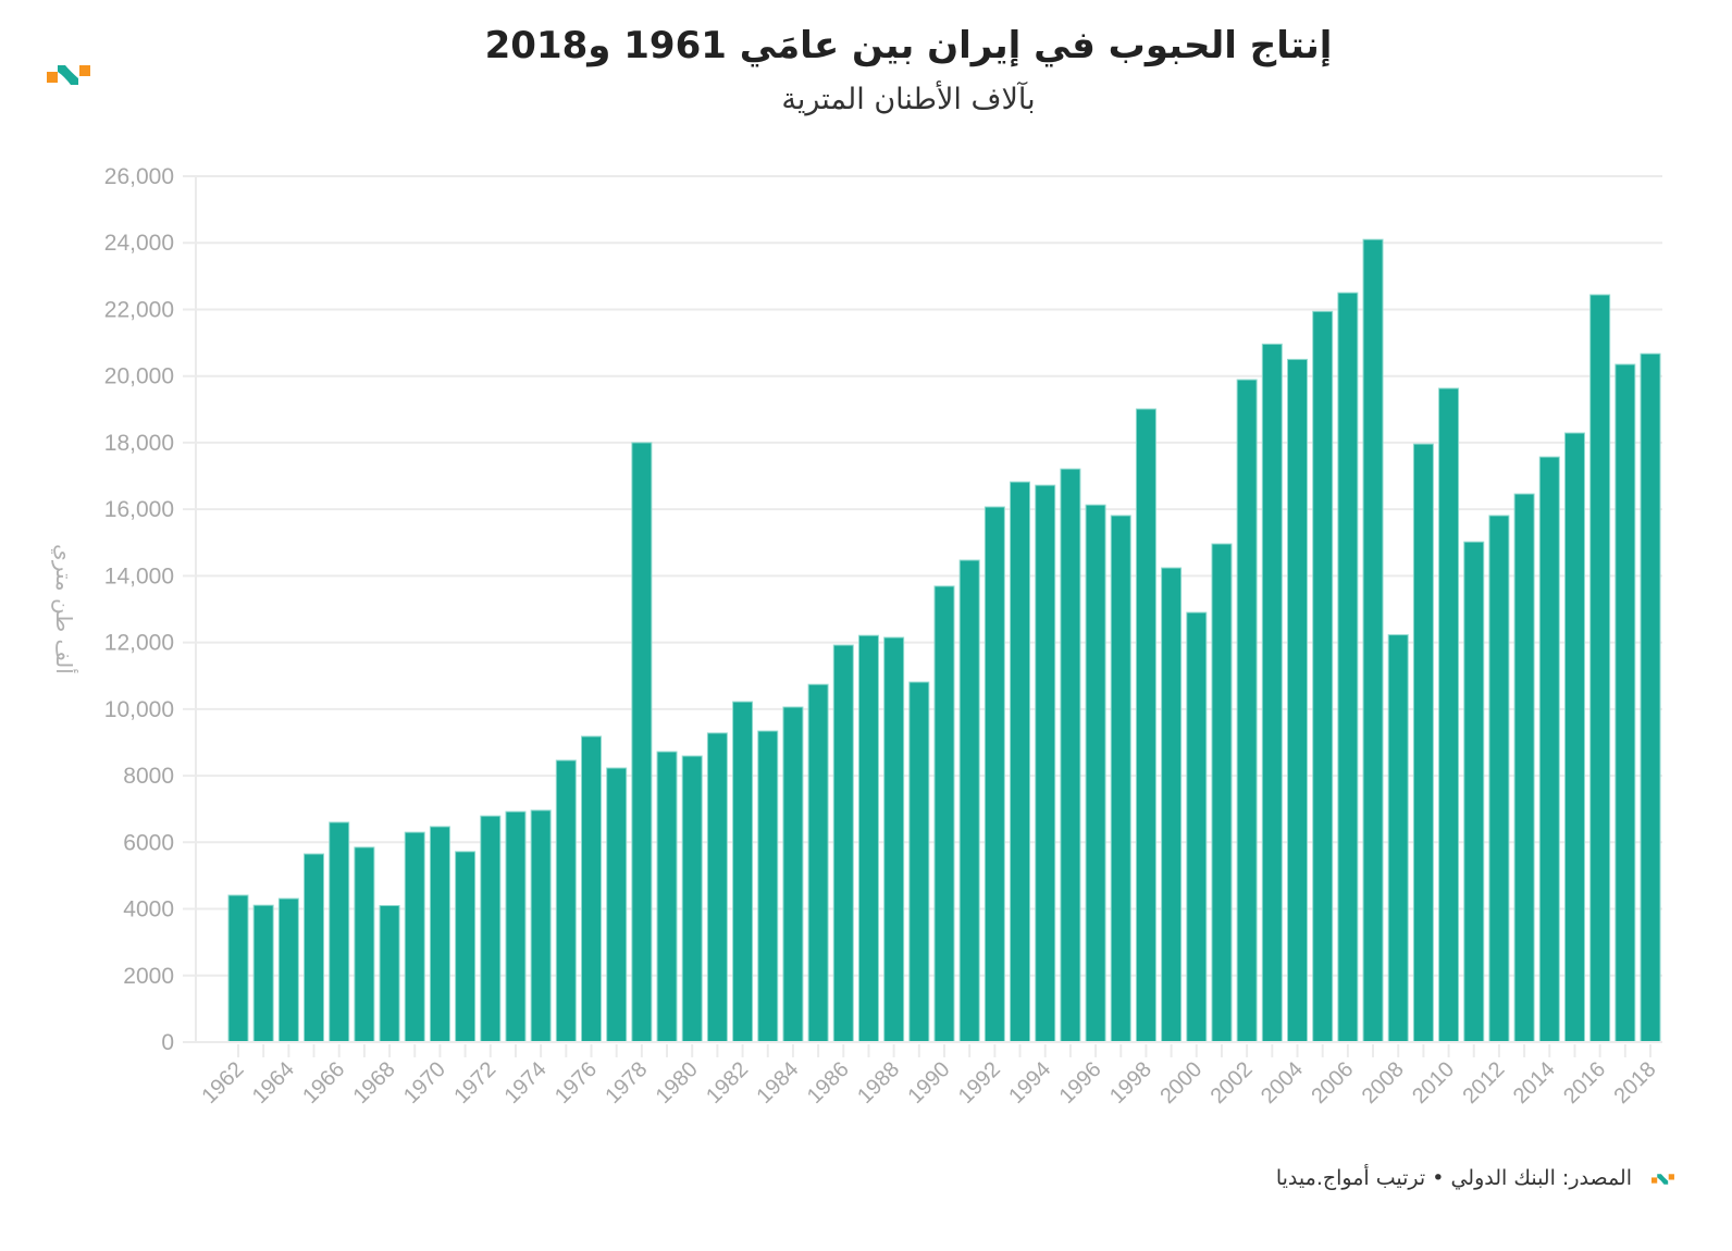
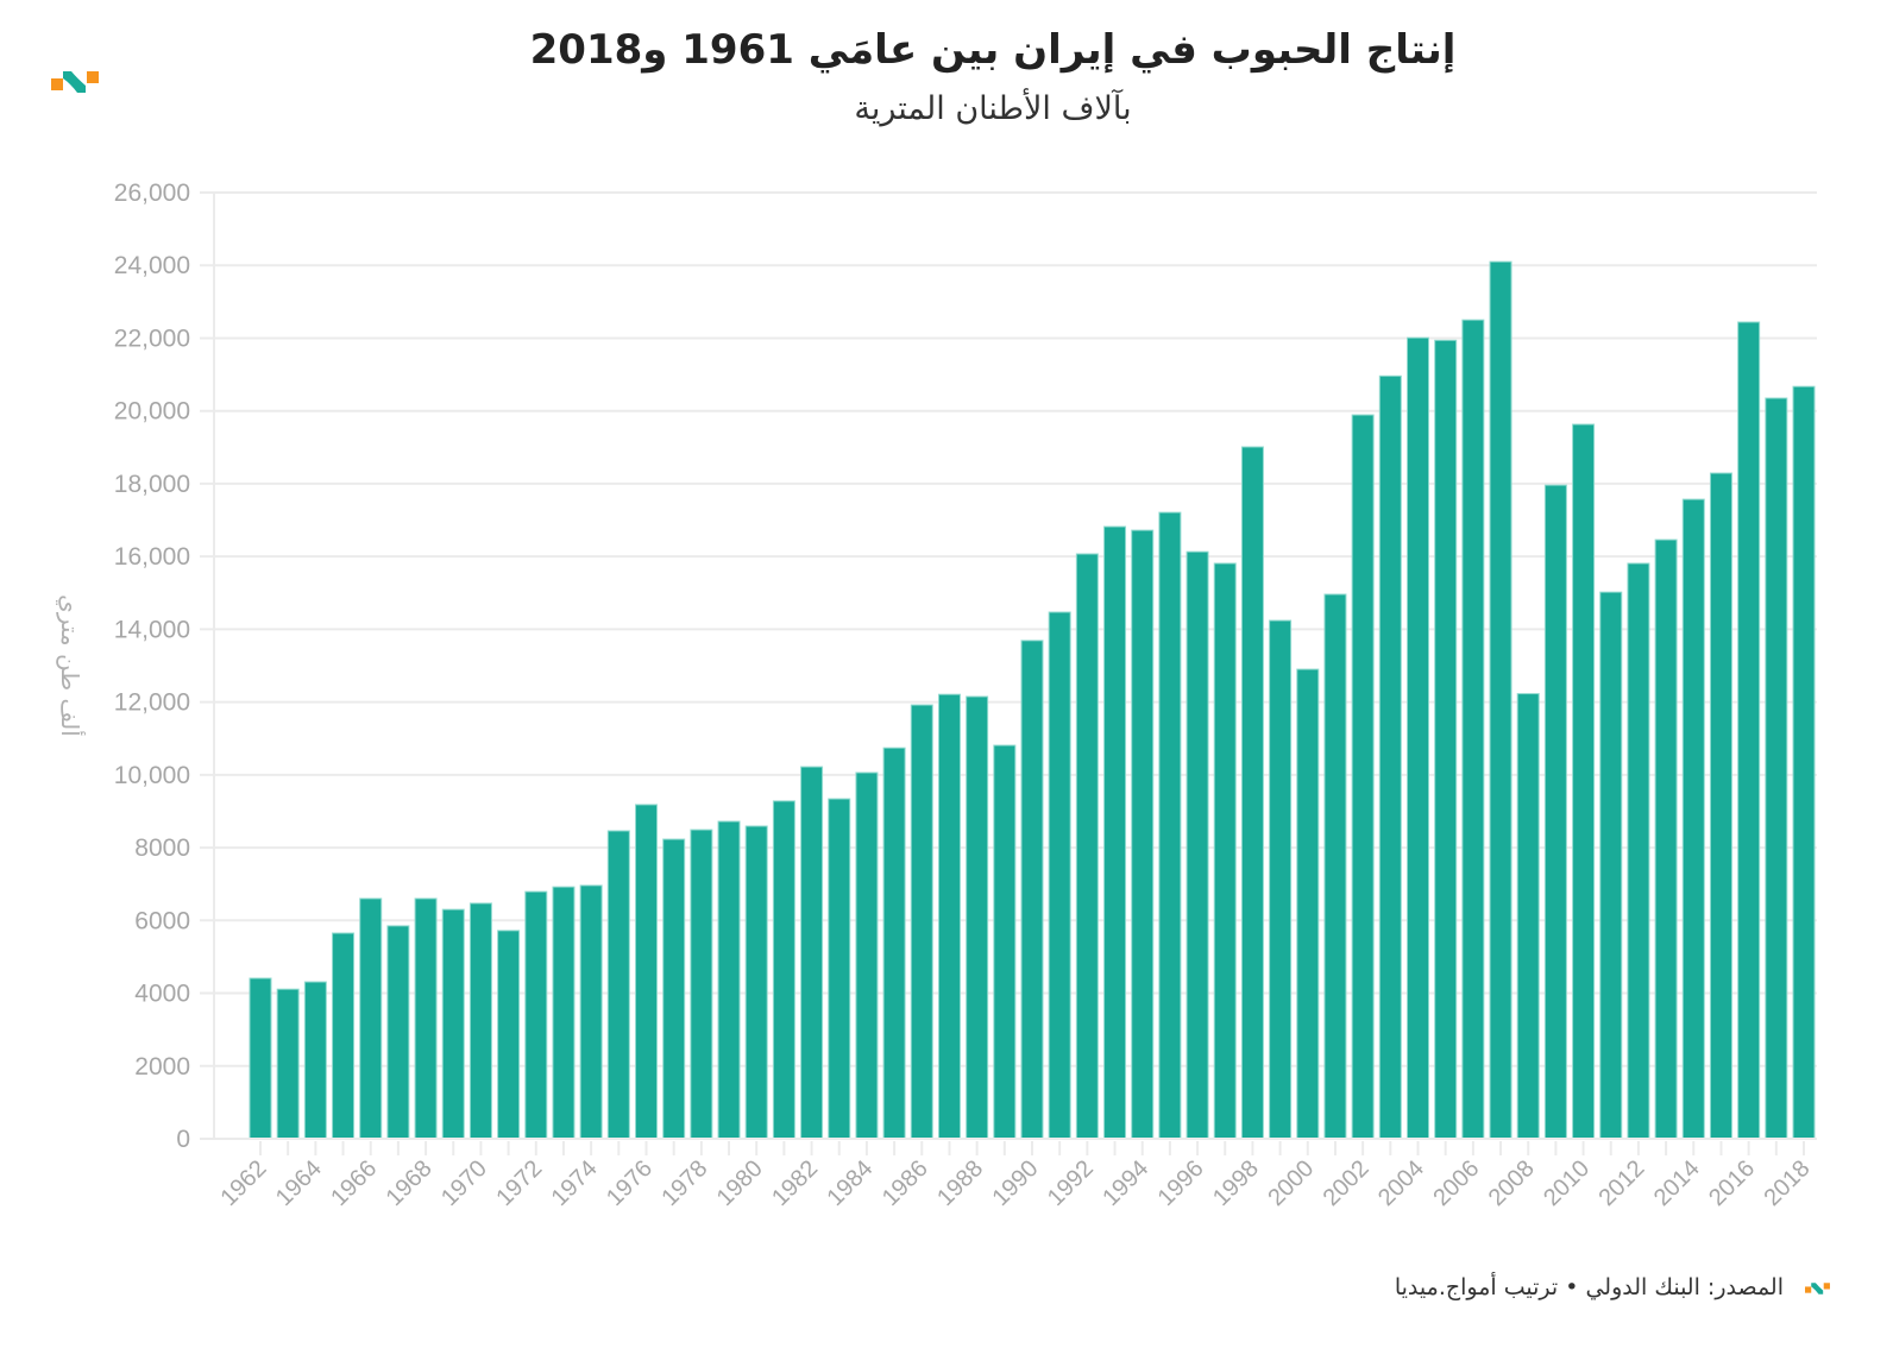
1968: 4100 -> 6600
1978: 18000 -> 8500
2004: 20500 -> 22000
